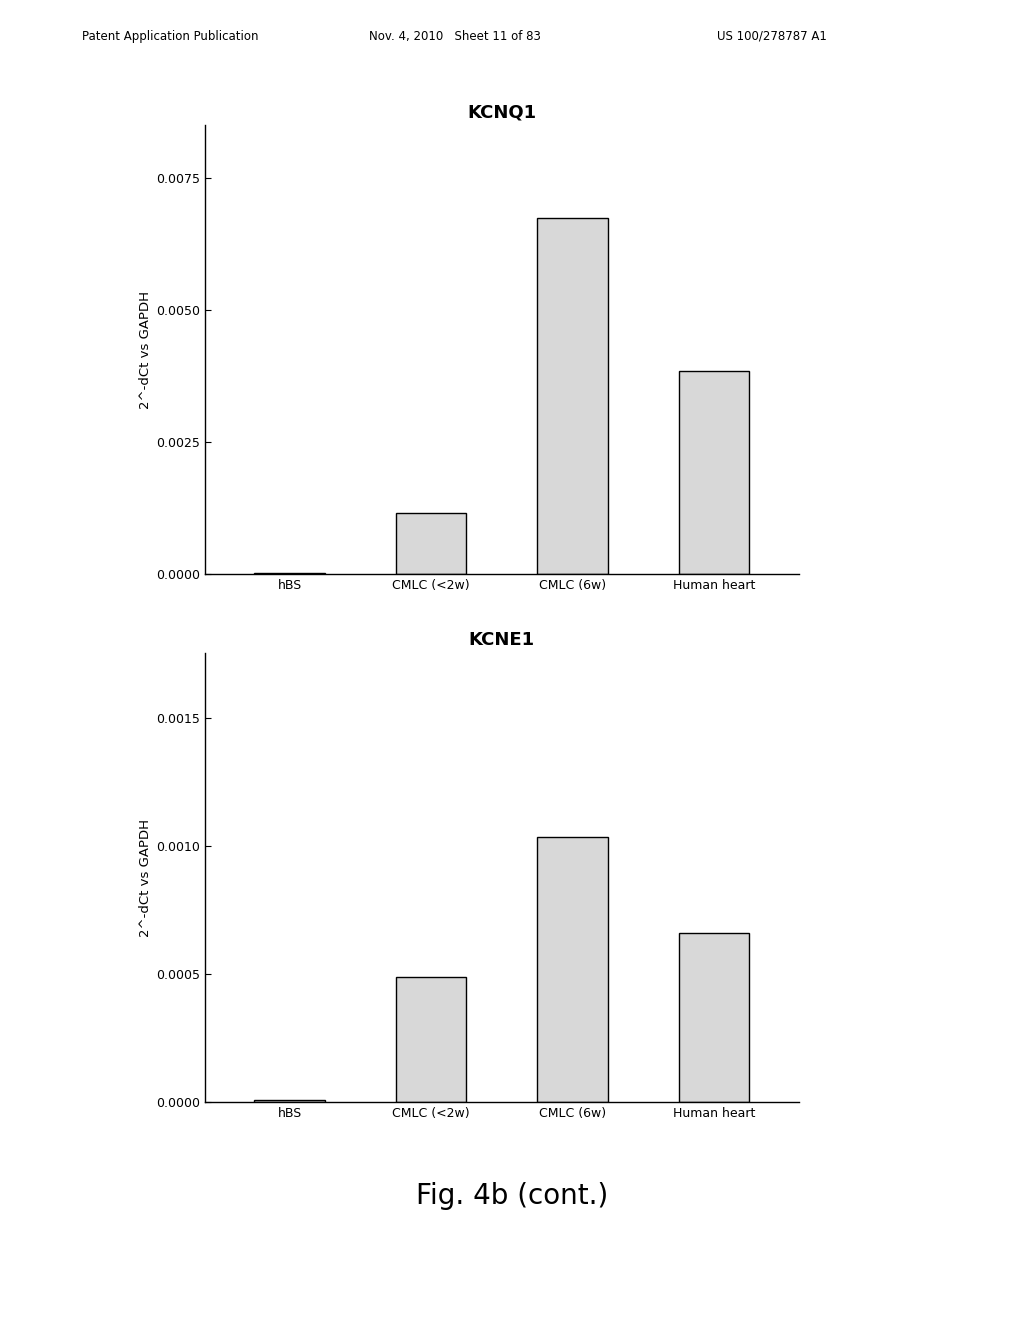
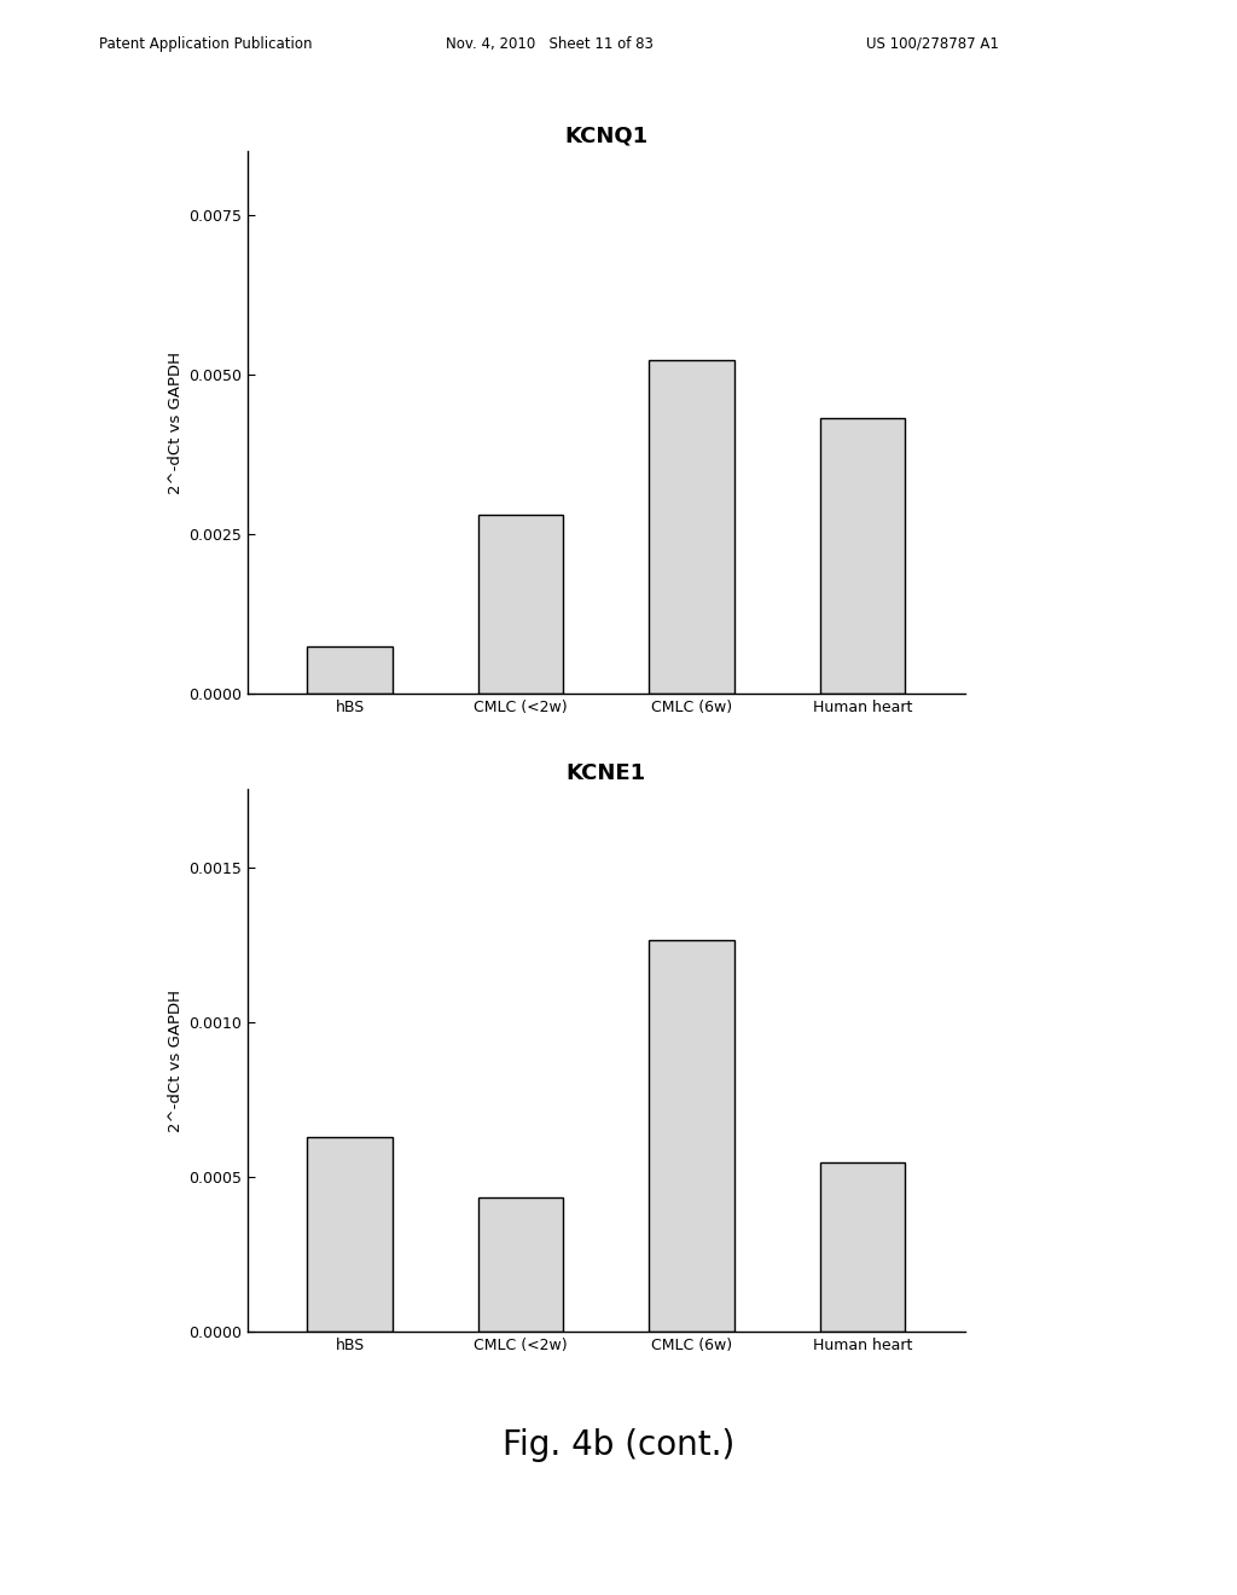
KCNQ1/hBS: 0.00003 -> 0.00074
KCNQ1/CMLC (<2w): 0.00115 -> 0.00280
KCNQ1/CMLC (6w): 0.00675 -> 0.00524
KCNQ1/Human heart: 0.00385 -> 0.00432
KCNE1/hBS: 0.000010 -> 0.000630
KCNE1/CMLC (<2w): 0.000490 -> 0.000435
KCNE1/CMLC (6w): 0.001035 -> 0.001265
KCNE1/Human heart: 0.000660 -> 0.000545
